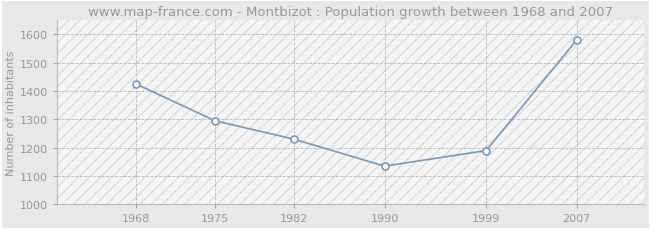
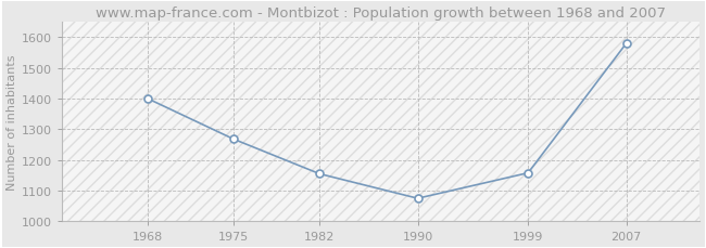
1968: 1425 -> 1400
1975: 1295 -> 1268
1982: 1230 -> 1155
1990: 1135 -> 1075
1999: 1190 -> 1158
